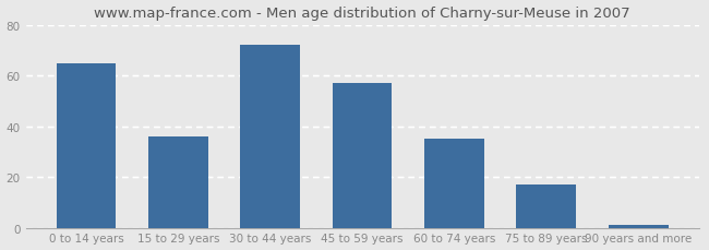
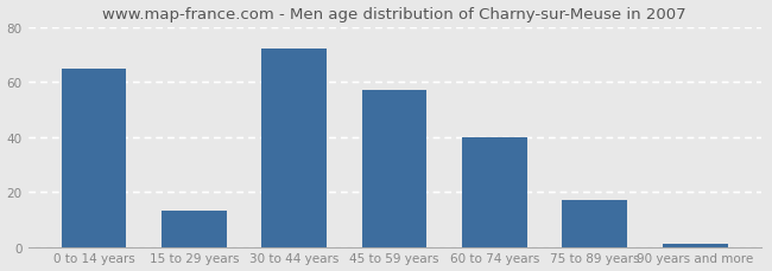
15 to 29 years: 36 -> 13
60 to 74 years: 35 -> 40
